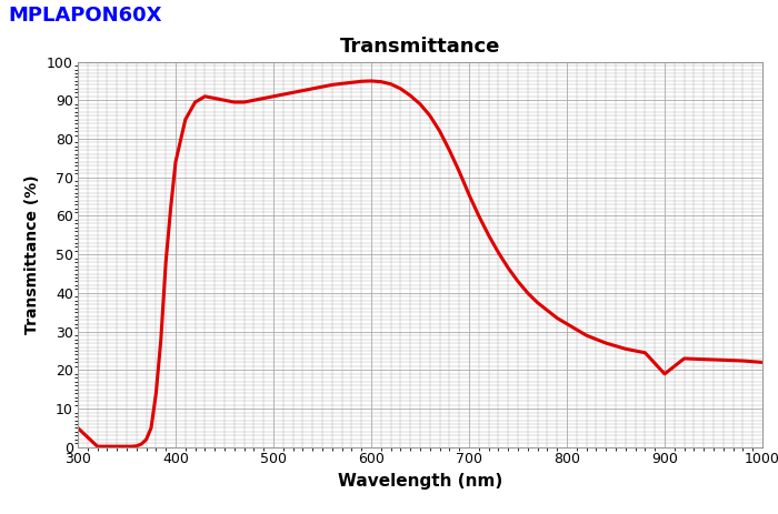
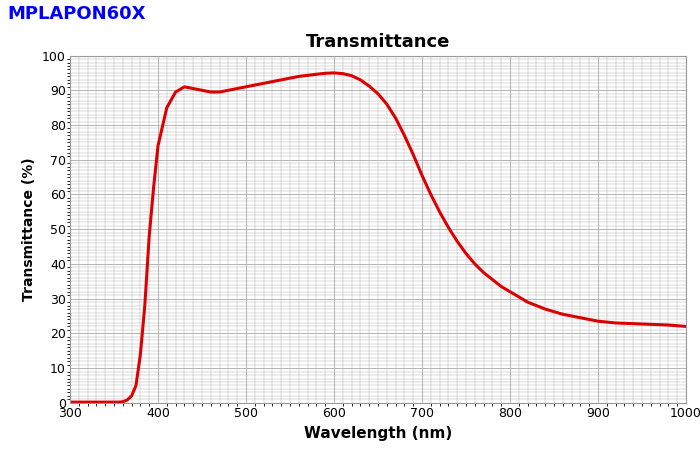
300: 5.0 -> 0.2
900: 19.0 -> 23.5
